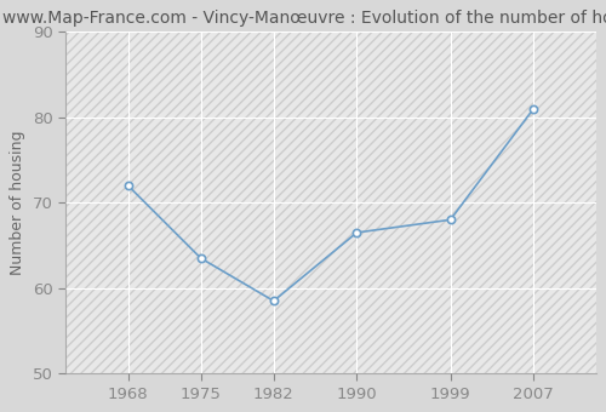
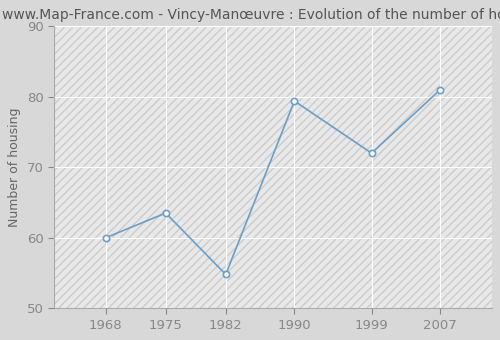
1968: 72.0 -> 60.0
1982: 58.5 -> 54.8
1990: 66.5 -> 79.4
1999: 68.0 -> 72.0
